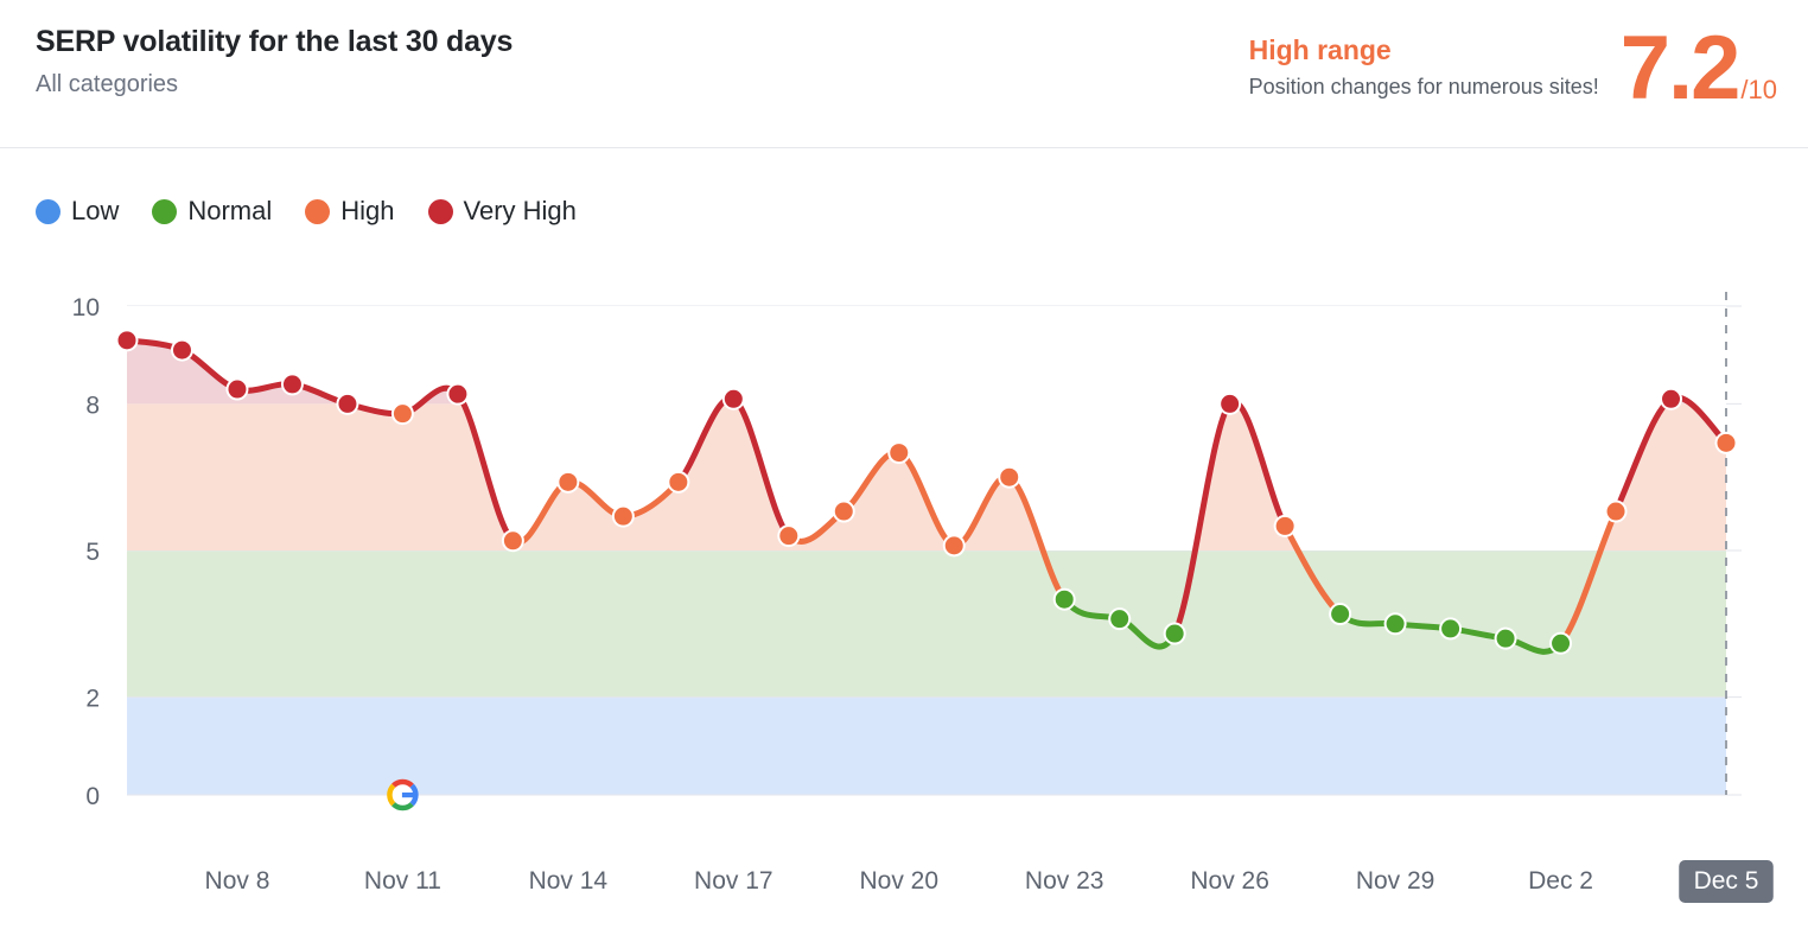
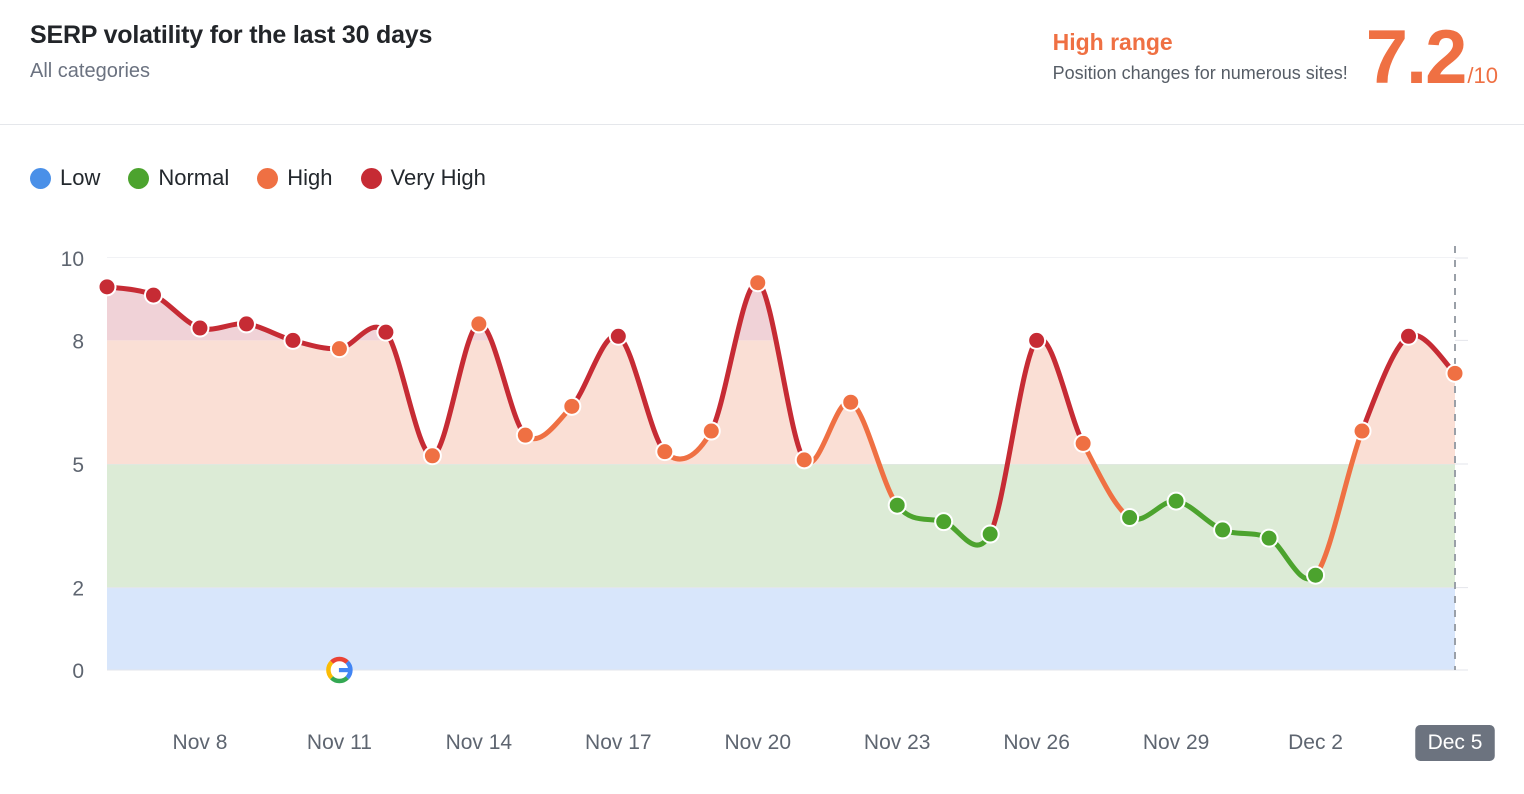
Nov 14: 6.4 -> 8.4
Nov 20: 7.0 -> 9.4
Nov 29: 3.5 -> 4.1
Dec 2: 3.1 -> 2.3
